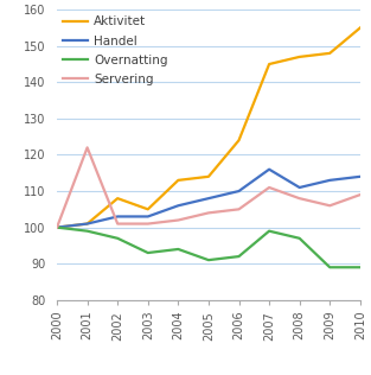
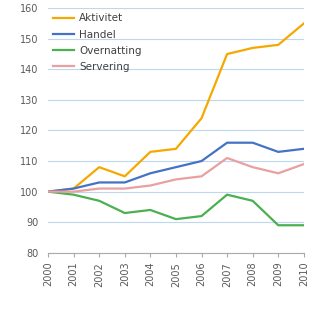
Servering/2001: 122 -> 100
Handel/2008: 111 -> 116
